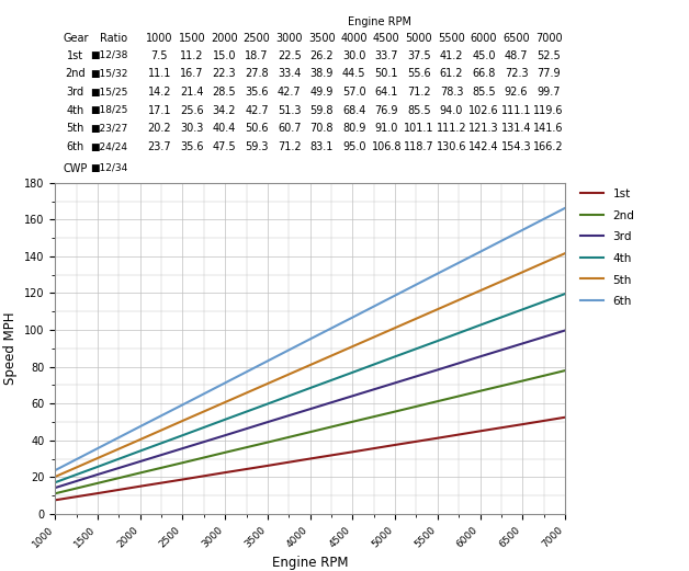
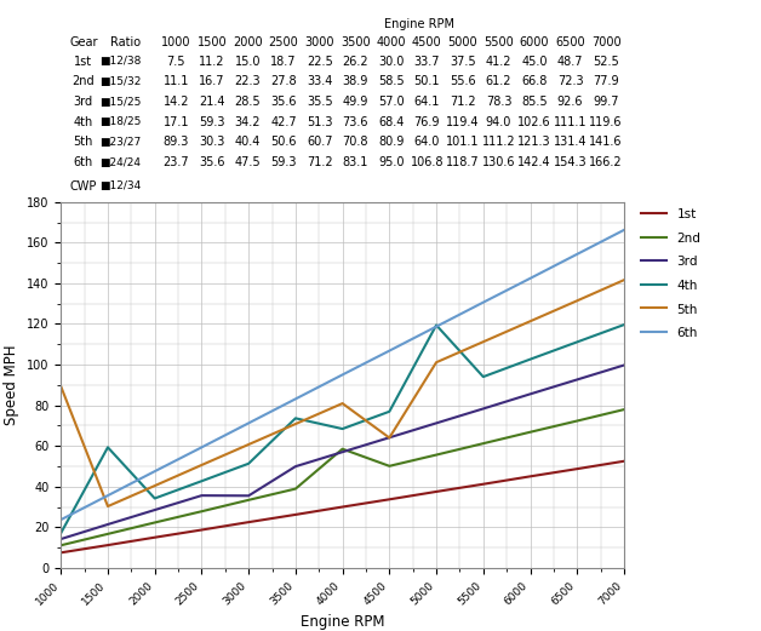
5th/1000: 20.2 -> 89.3
4th/1500: 25.6 -> 59.3
3rd/3000: 42.7 -> 35.5
4th/3500: 59.8 -> 73.6
2nd/4000: 44.5 -> 58.5
5th/4500: 91.0 -> 64.0
4th/5000: 85.5 -> 119.4
